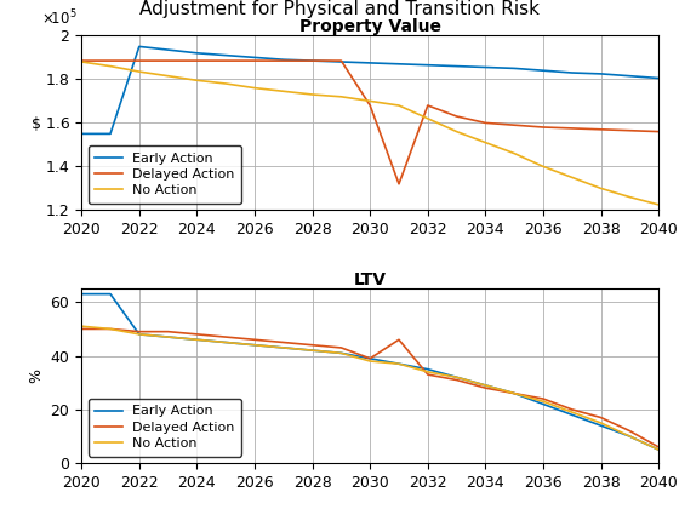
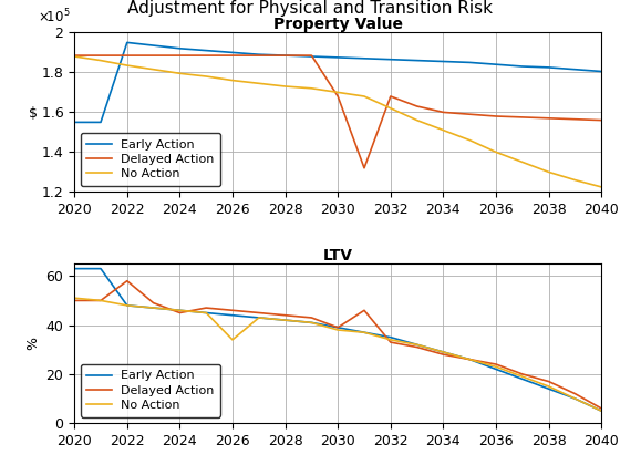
LTV/Delayed Action/2022: 49 -> 58
LTV/Delayed Action/2024: 48 -> 45
LTV/No Action/2026: 44 -> 34
